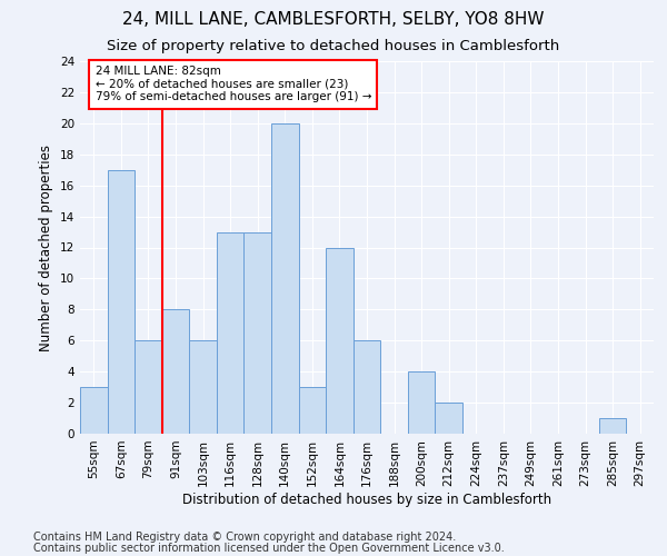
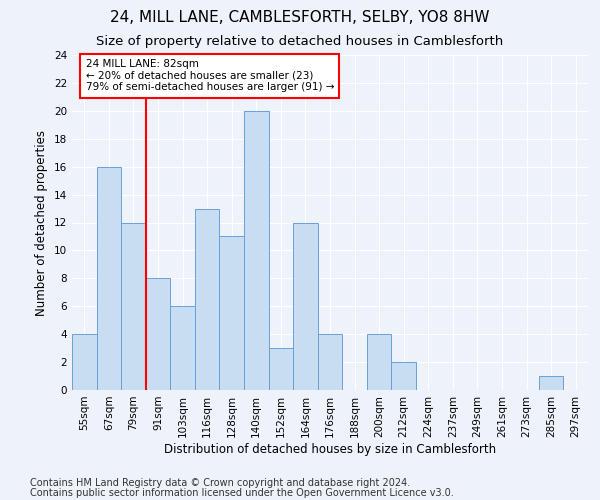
55sqm: 3 -> 4
67sqm: 17 -> 16
79sqm: 6 -> 12
128sqm: 13 -> 11
176sqm: 6 -> 4
